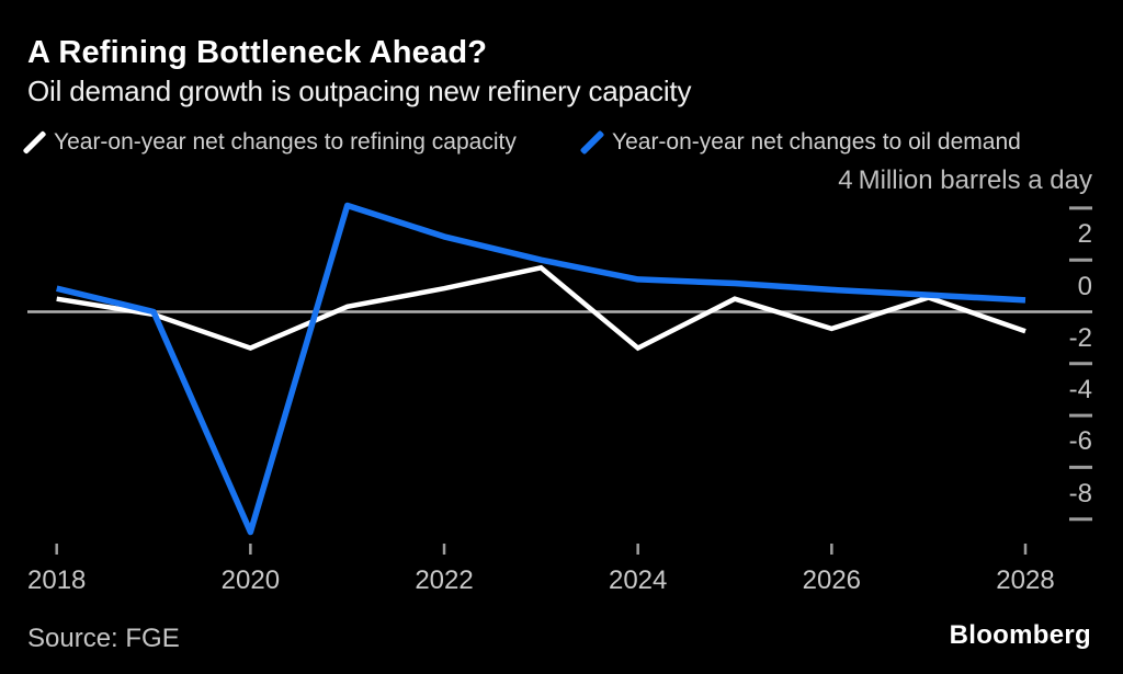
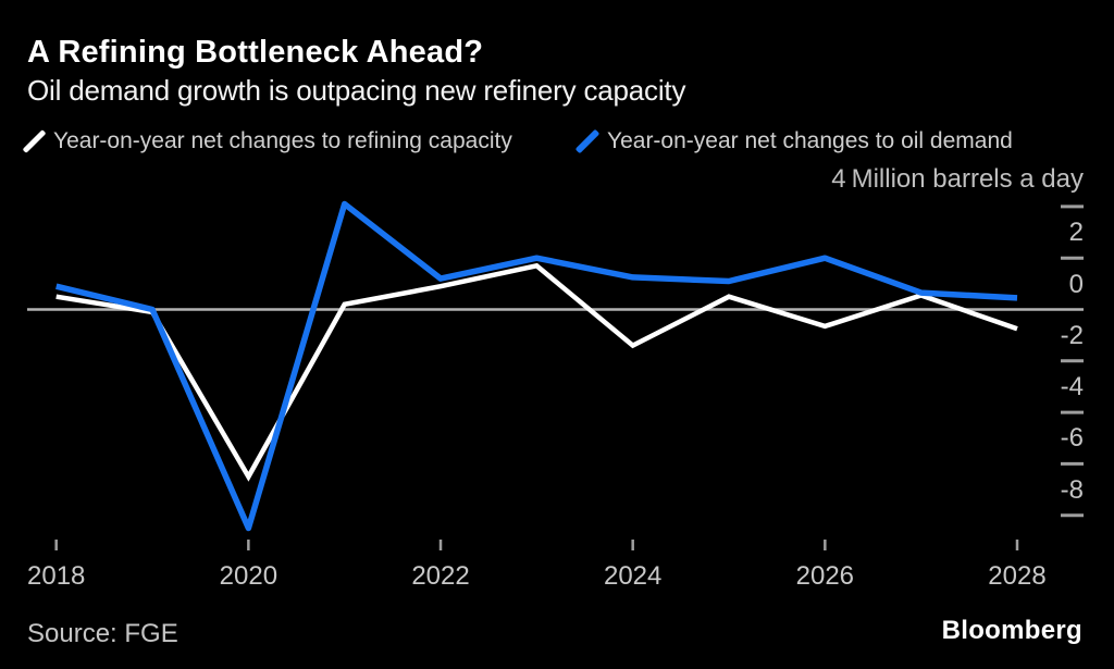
Year-on-year net changes to refining capacity/2020: -1.4 -> -6.5
Year-on-year net changes to oil demand/2022: 2.9 -> 1.2
Year-on-year net changes to oil demand/2026: 0.8 -> 2.0
